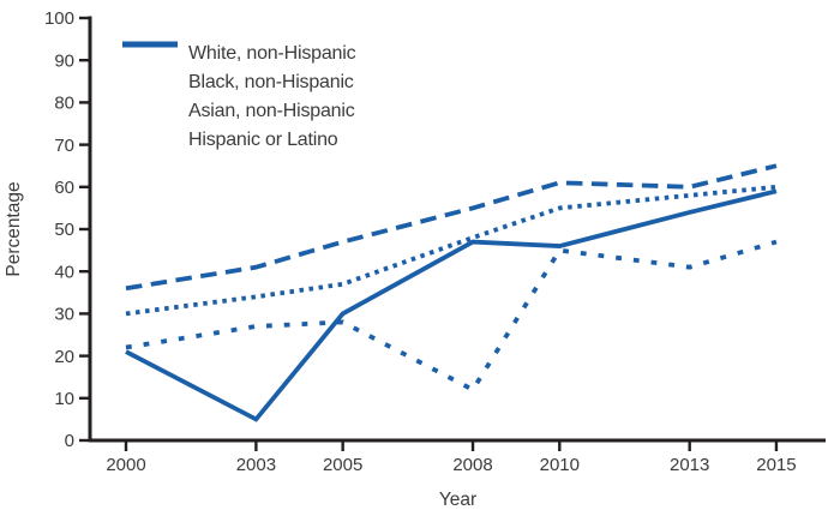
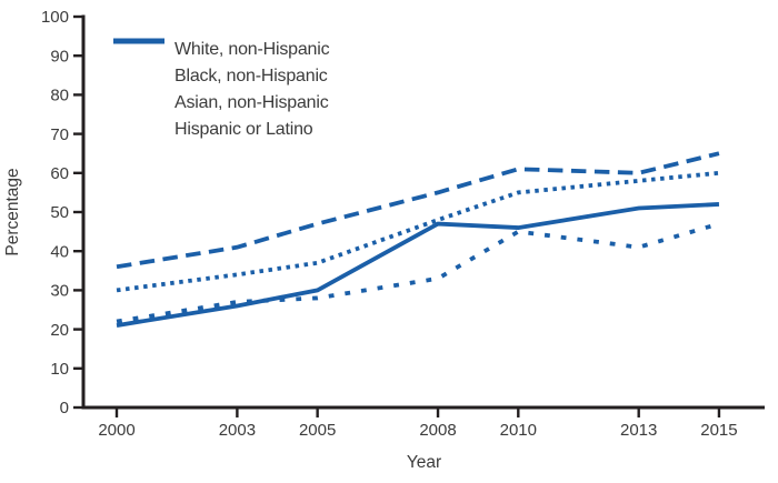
Asian, non-Hispanic/2003: 5 -> 26
Hispanic or Latino/2008: 12 -> 33
Asian, non-Hispanic/2013: 54 -> 51
Asian, non-Hispanic/2015: 59 -> 52
